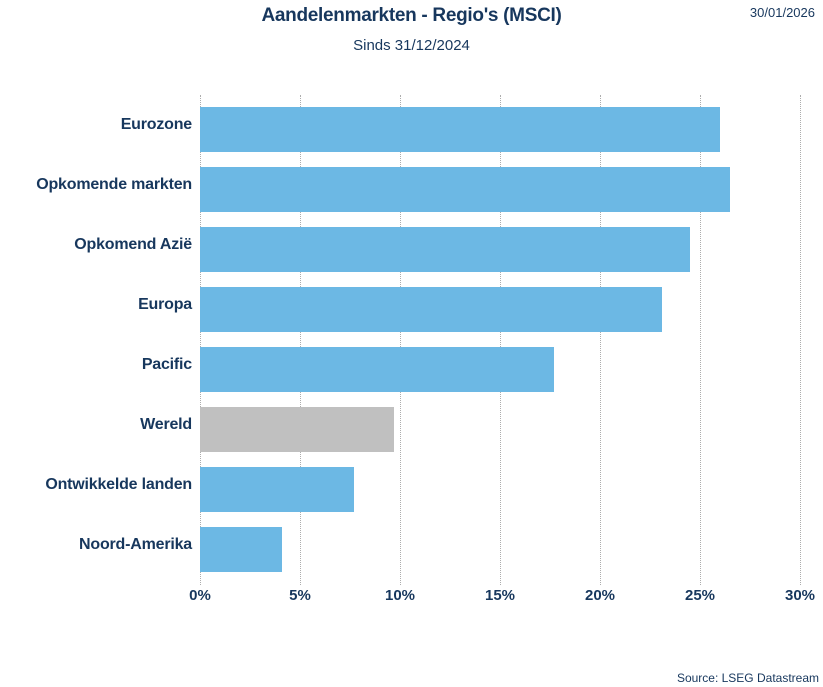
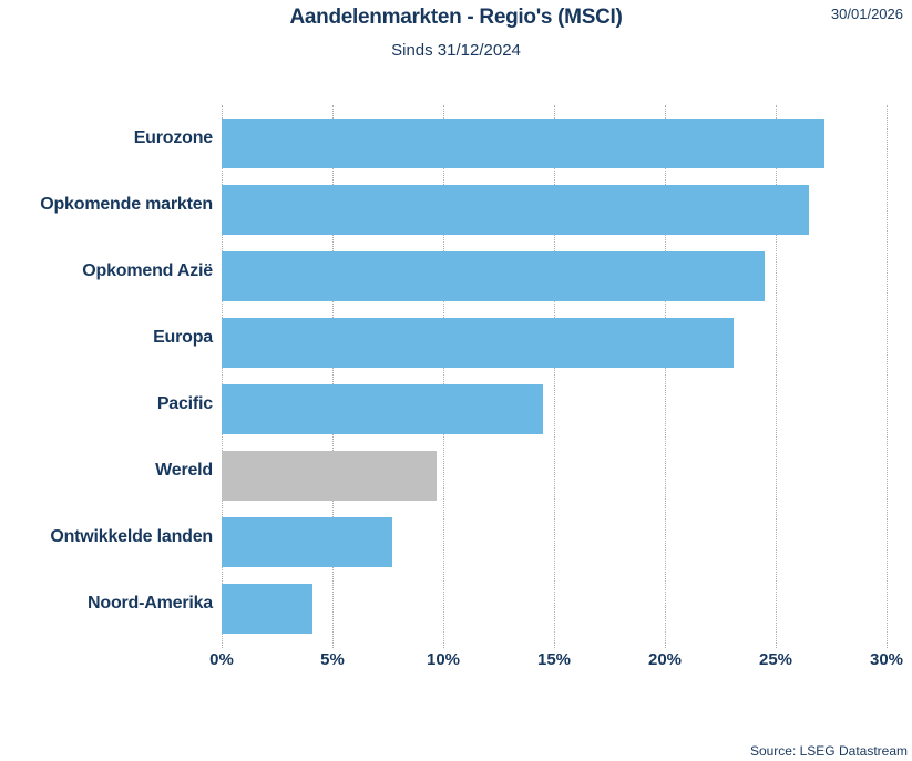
Eurozone: 26.0% -> 27.2%
Pacific: 17.7% -> 14.5%
